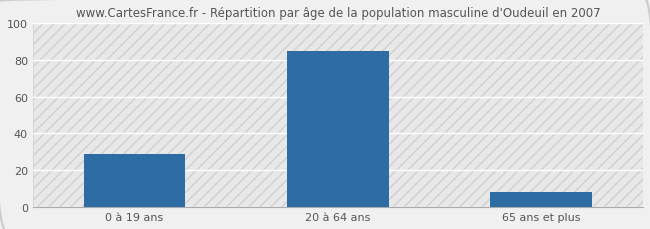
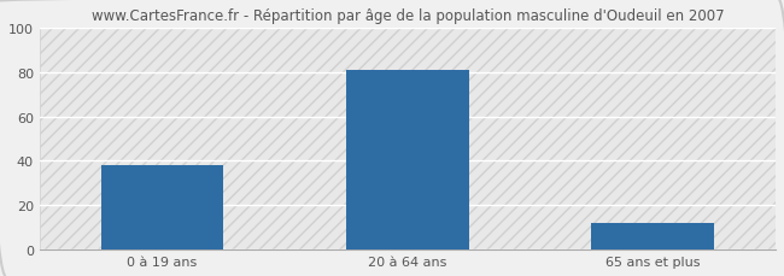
0 à 19 ans: 29 -> 38
20 à 64 ans: 85 -> 81
65 ans et plus: 8 -> 12
